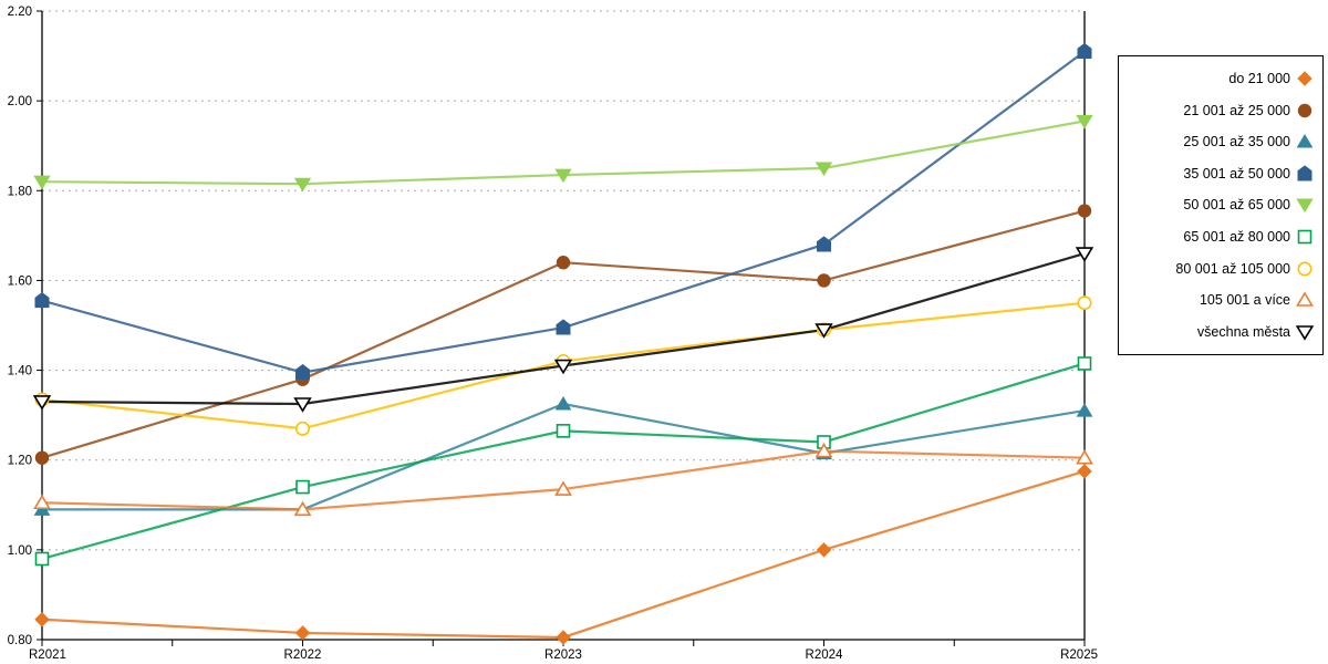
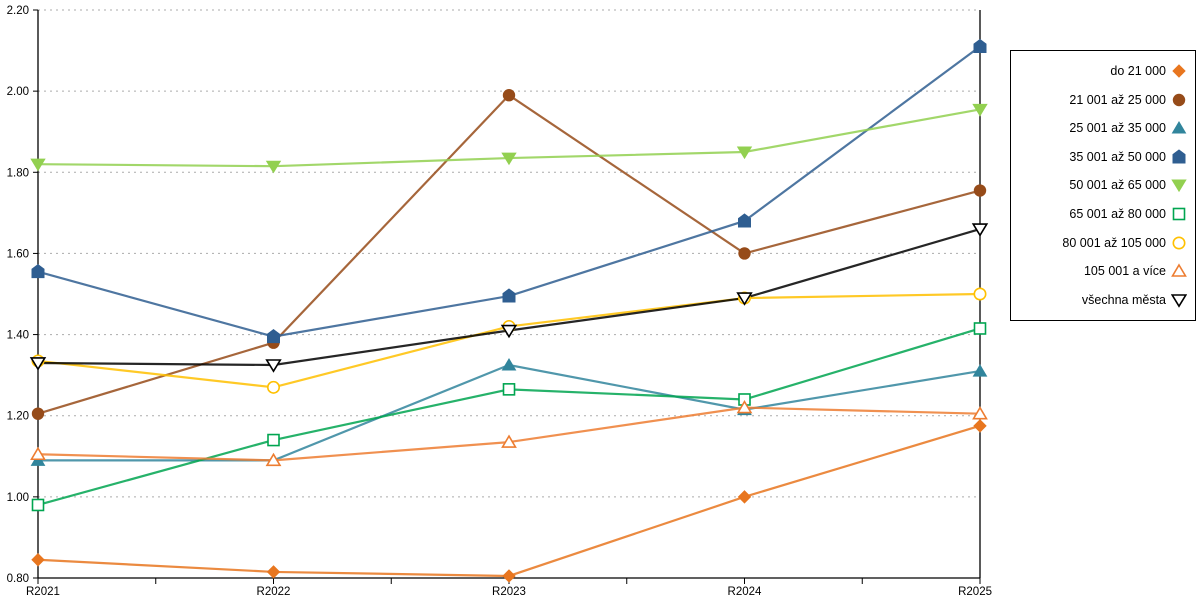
21 001 až 25 000/R2023: 1.64 -> 1.99
80 001 až 105 000/R2025: 1.55 -> 1.50
